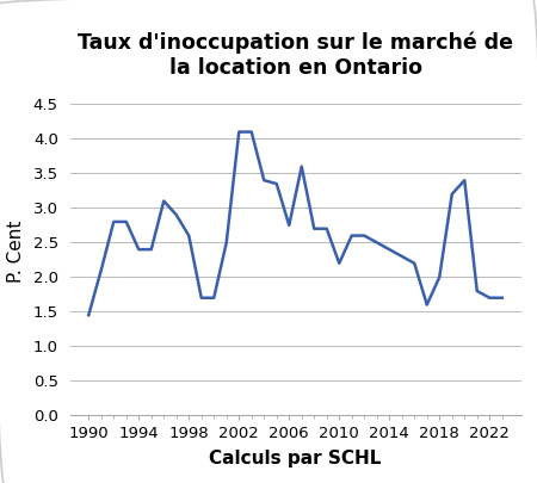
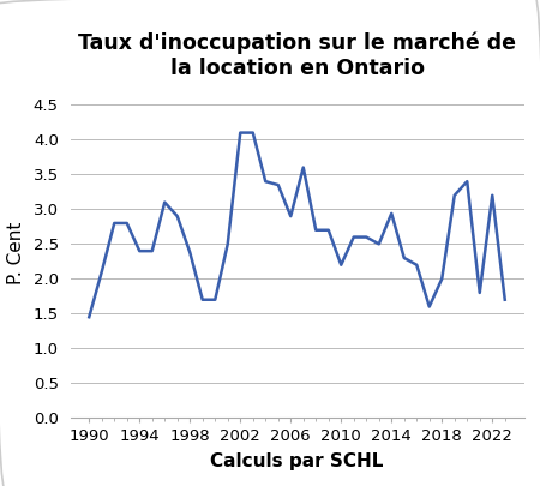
1998: 2.60 -> 2.38
2006: 2.75 -> 2.90
2014: 2.40 -> 2.94
2022: 1.70 -> 3.20
